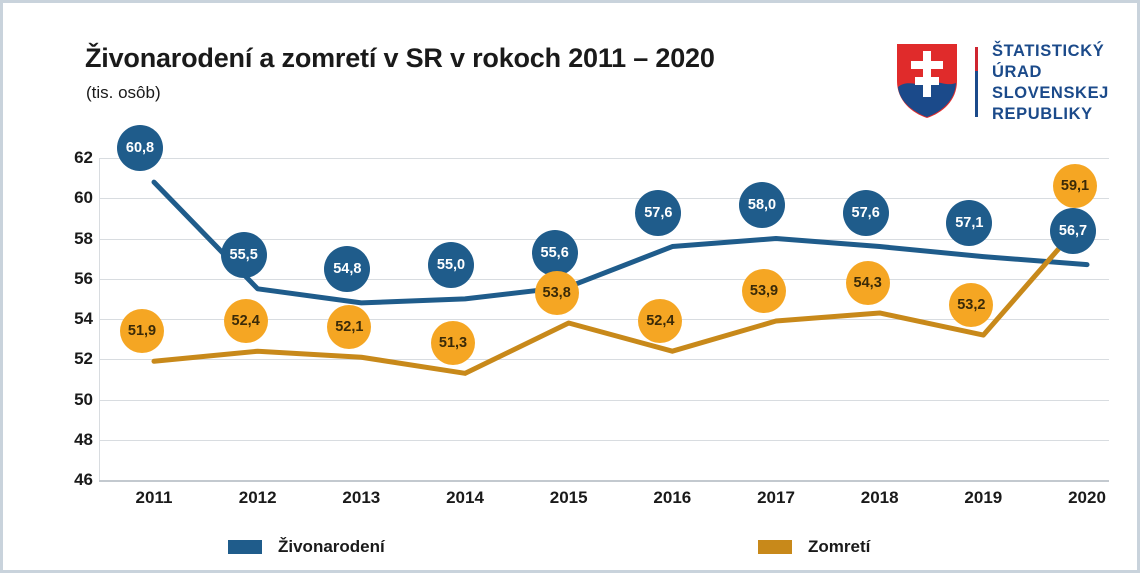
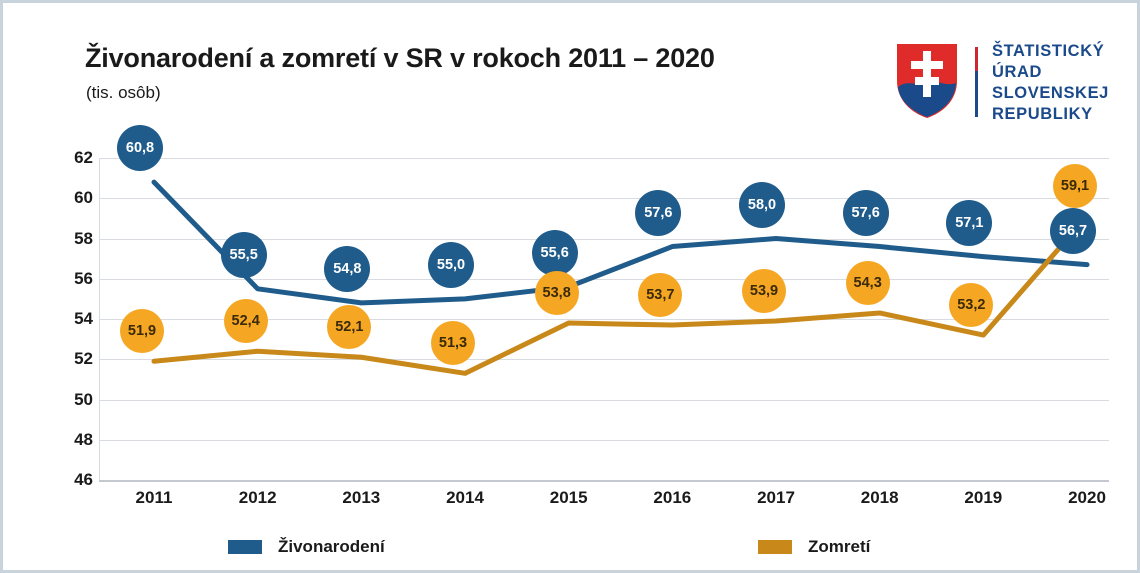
Zomretí/2016: 52,4 -> 53,7
